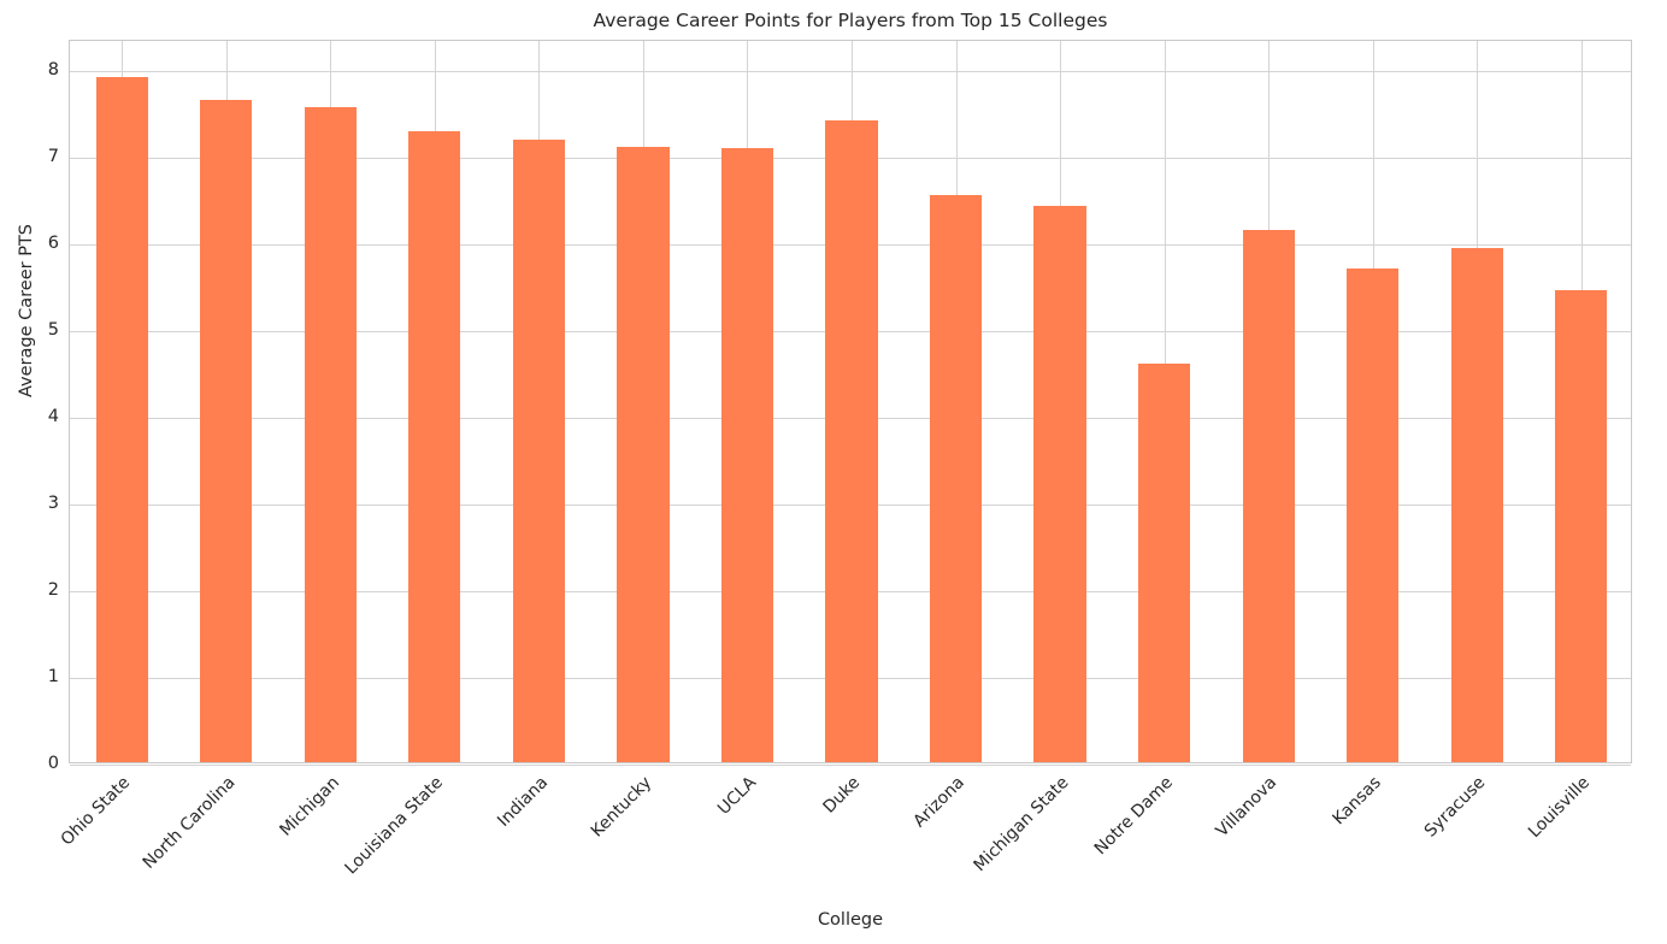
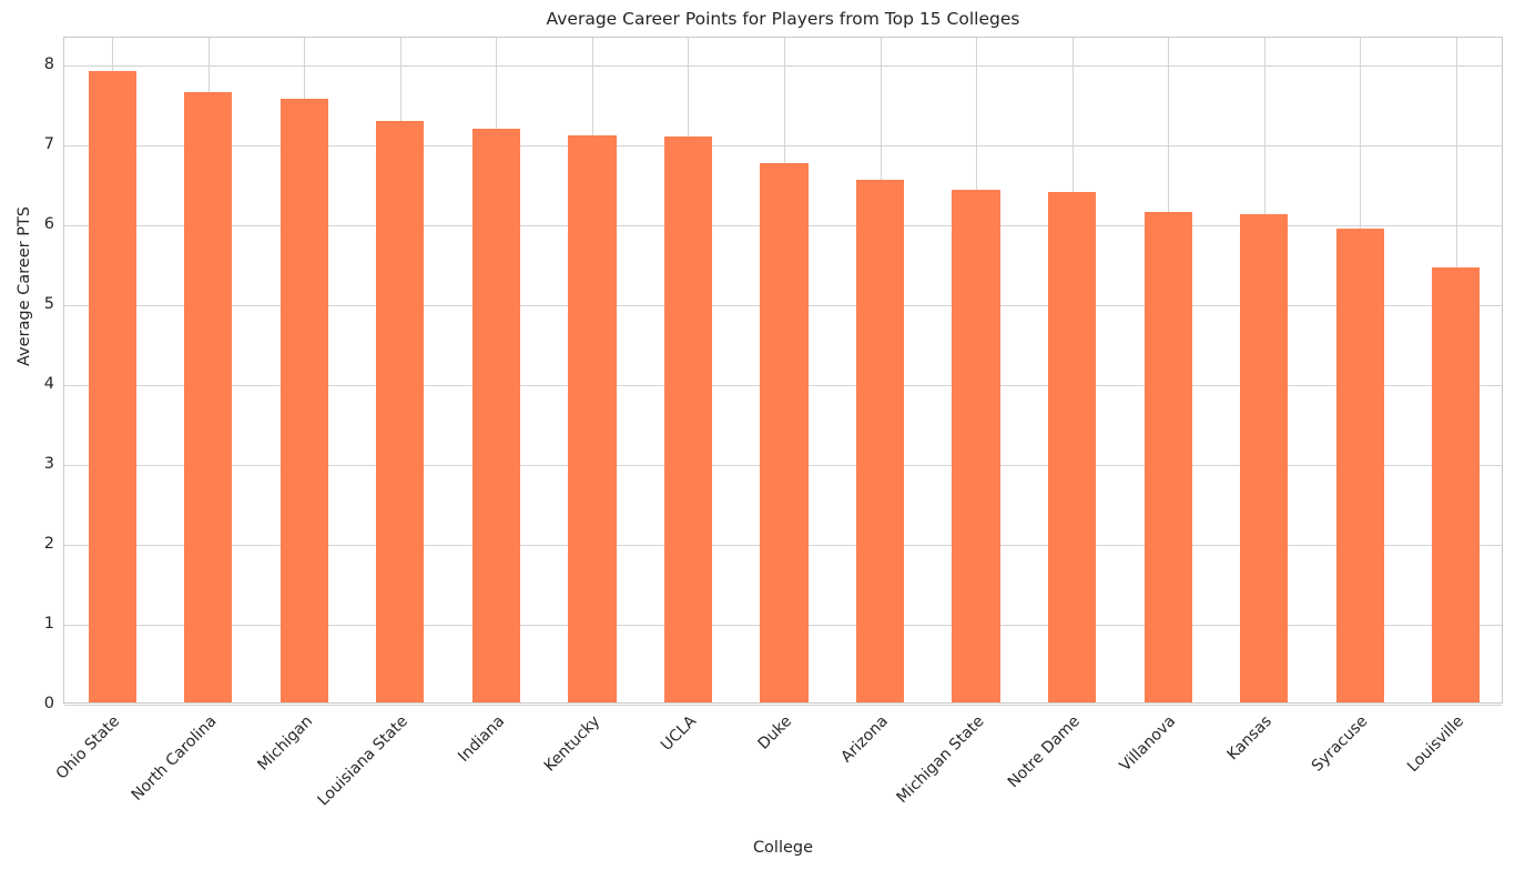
Duke: 7.4 -> 6.8
Notre Dame: 4.6 -> 6.4
Kansas: 5.7 -> 6.1
